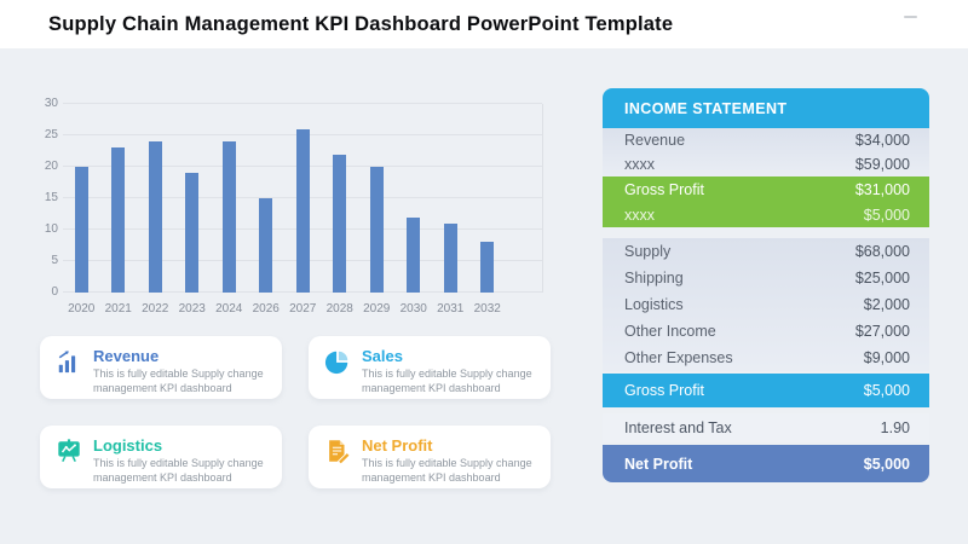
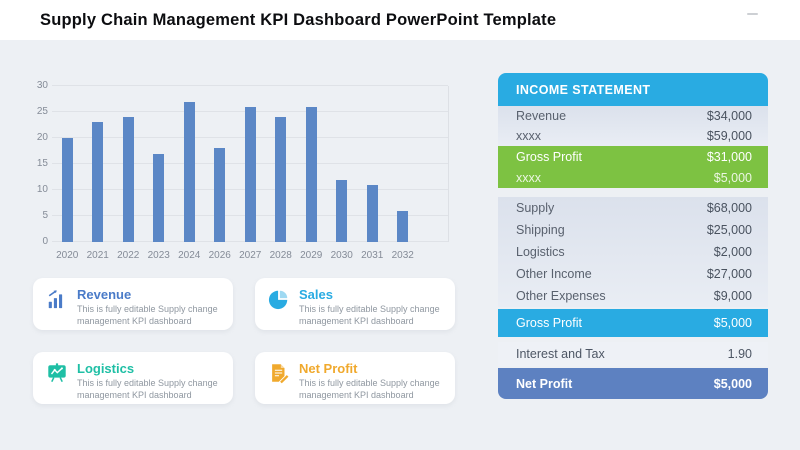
2023: 19 -> 17
2024: 24 -> 27
2026: 15 -> 18
2028: 22 -> 24
2029: 20 -> 26
2032: 8 -> 6
